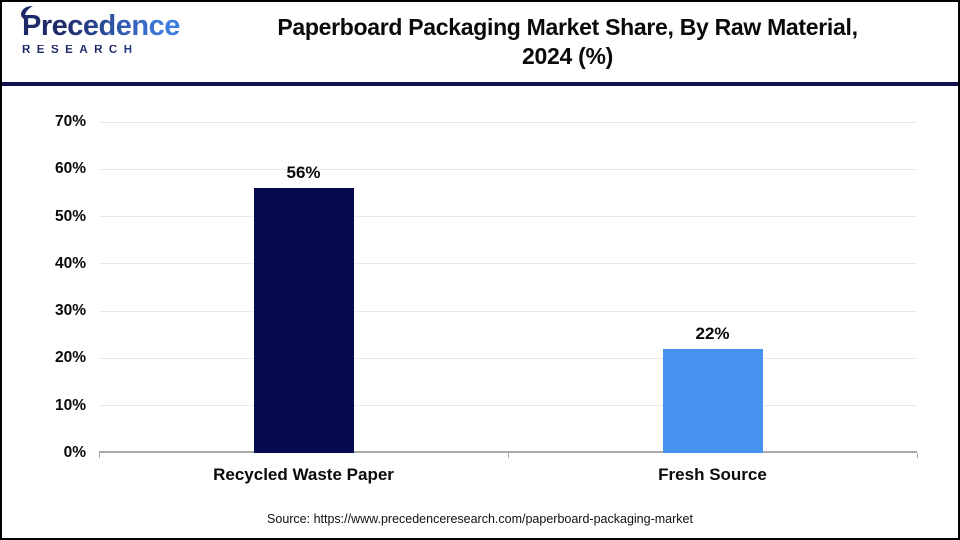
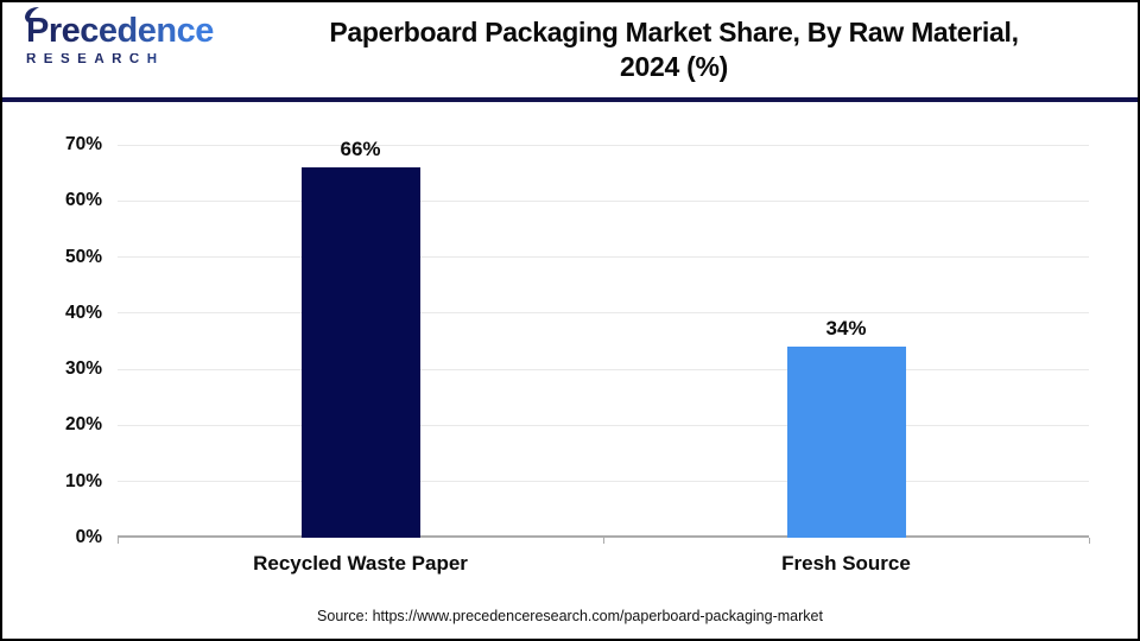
Recycled Waste Paper: 56% -> 66%
Fresh Source: 22% -> 34%
